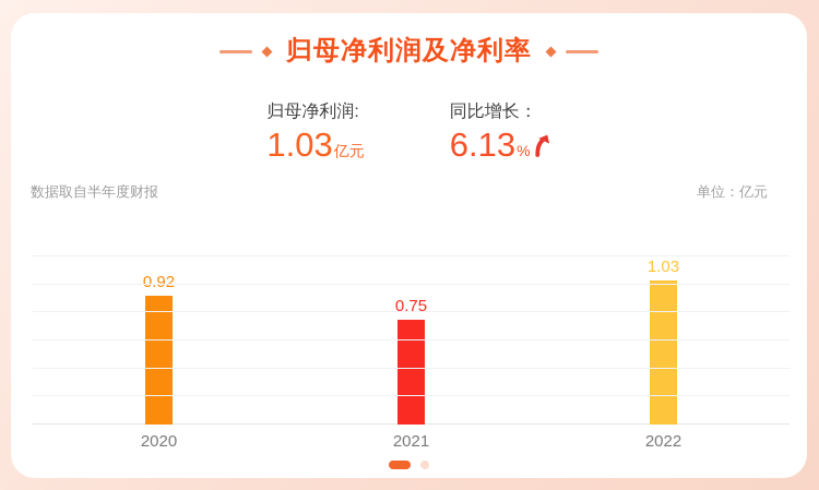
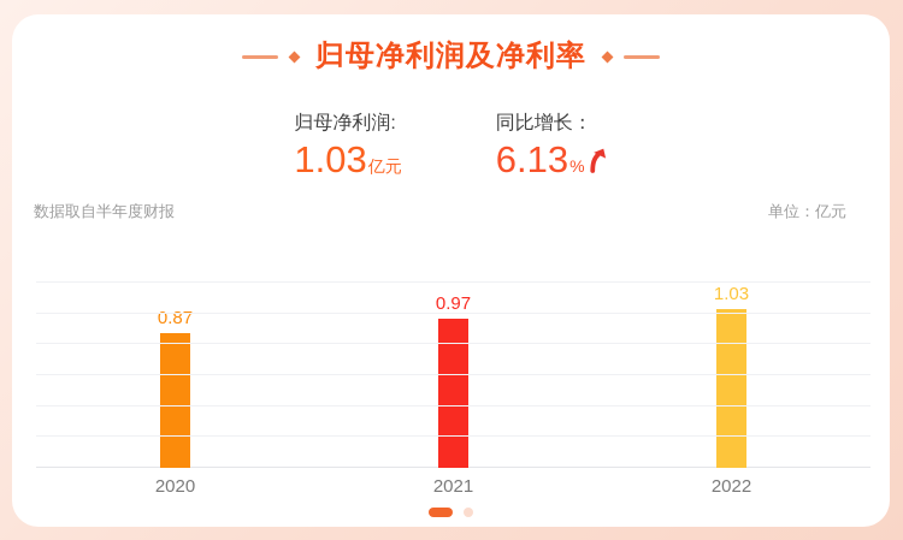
2020: 0.92 -> 0.87
2021: 0.75 -> 0.97
